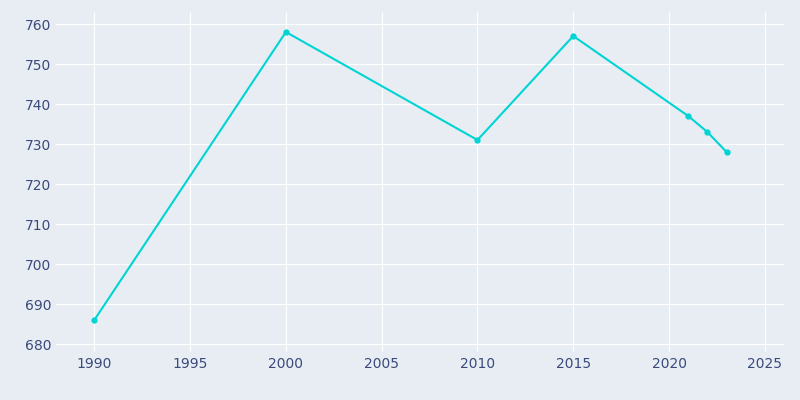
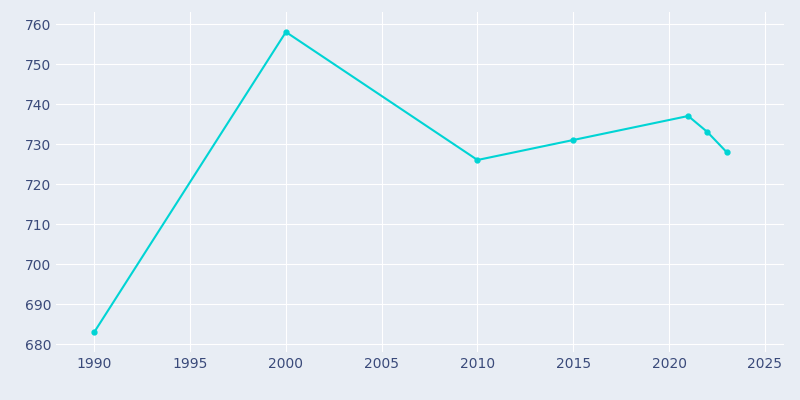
1990: 686 -> 683
2010: 731 -> 726
2015: 757 -> 731
